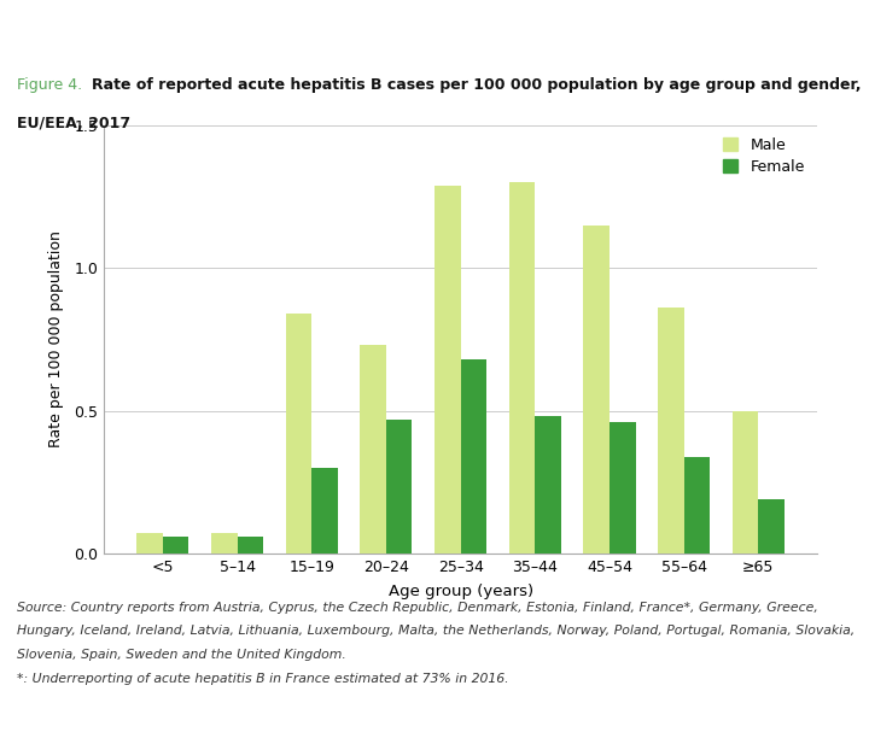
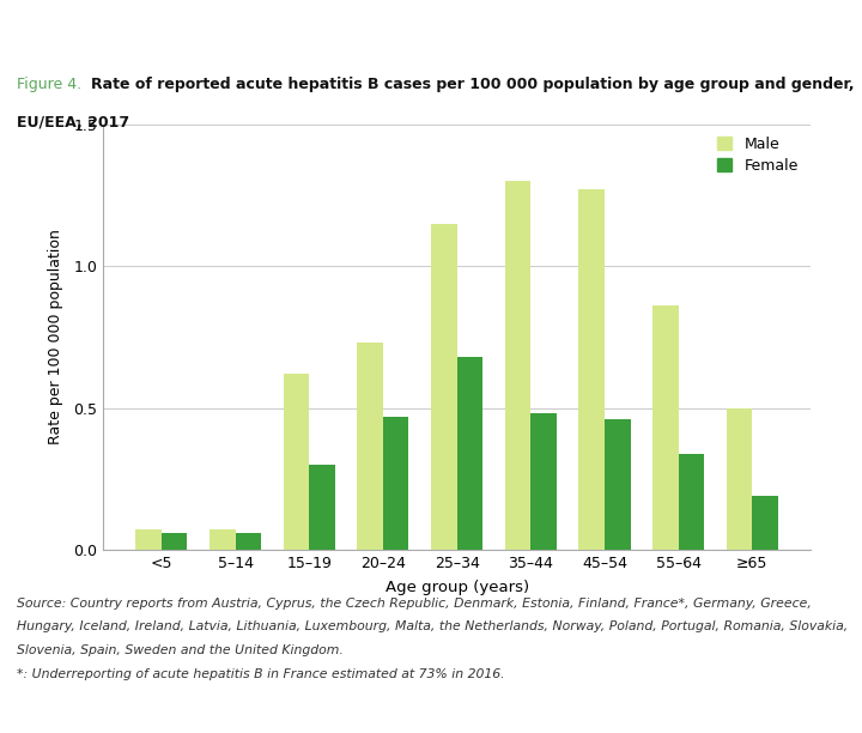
Male/15–19: 0.84 -> 0.62
Male/25–34: 1.29 -> 1.15
Male/45–54: 1.15 -> 1.27
